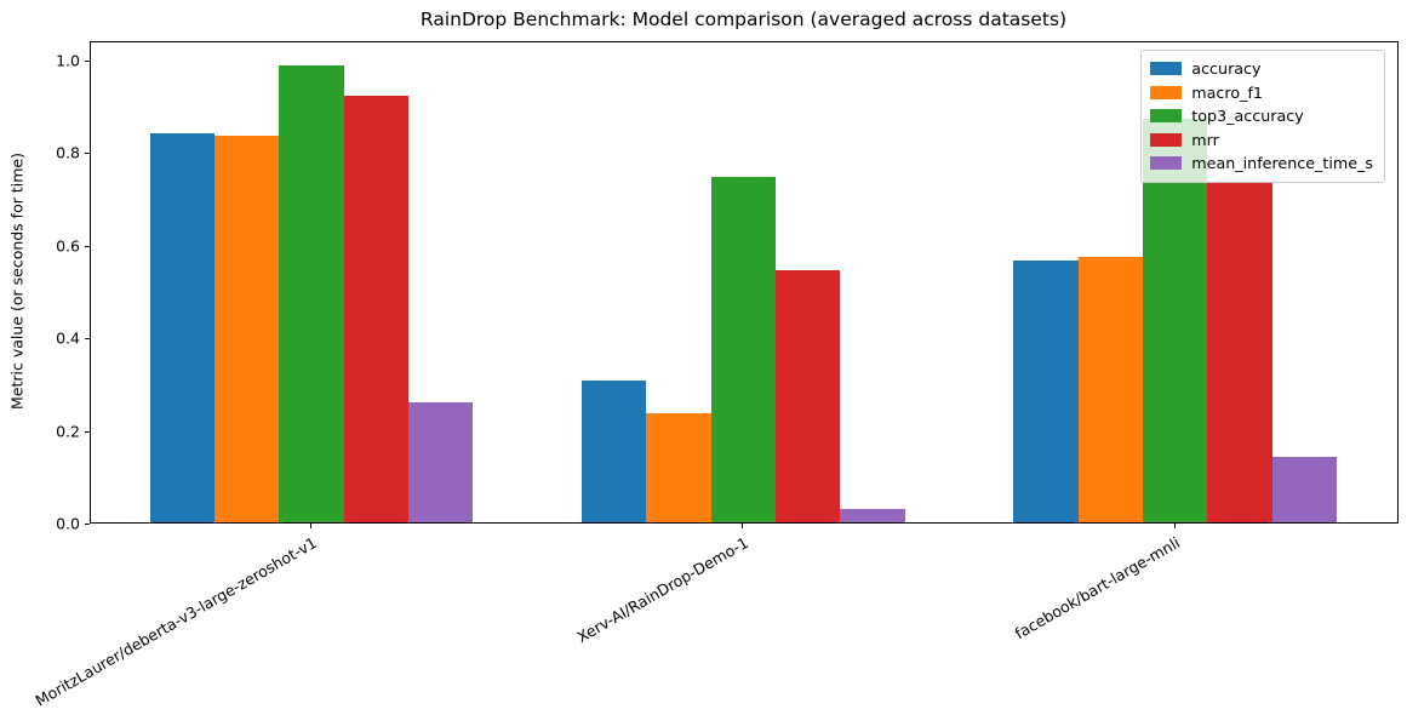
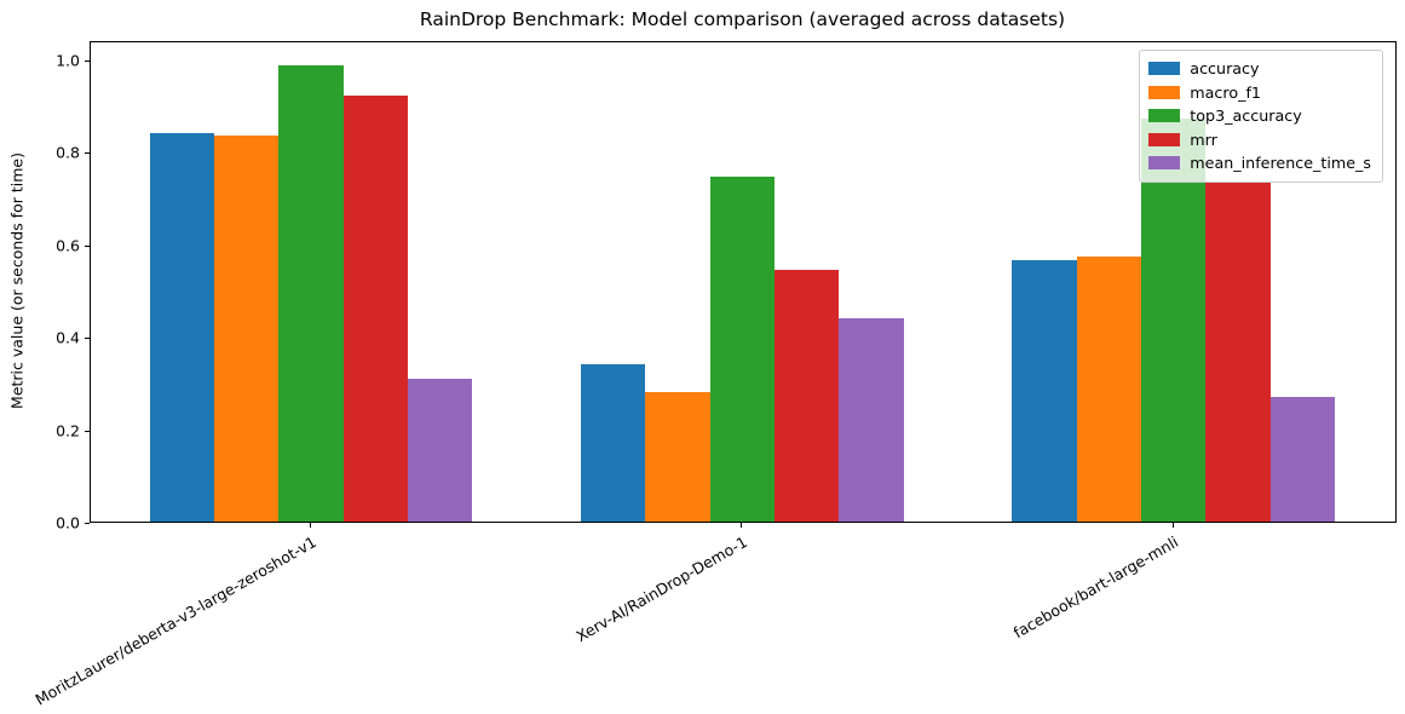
mean_inference_time_s/MoritzLaurer/deberta-v3-large-zeroshot-v1: 0.26 -> 0.31
accuracy/Xerv-AI/RainDrop-Demo-1: 0.30 -> 0.34
macro_f1/Xerv-AI/RainDrop-Demo-1: 0.24 -> 0.28
mean_inference_time_s/Xerv-AI/RainDrop-Demo-1: 0.03 -> 0.44
mean_inference_time_s/facebook/bart-large-mnli: 0.14 -> 0.27
